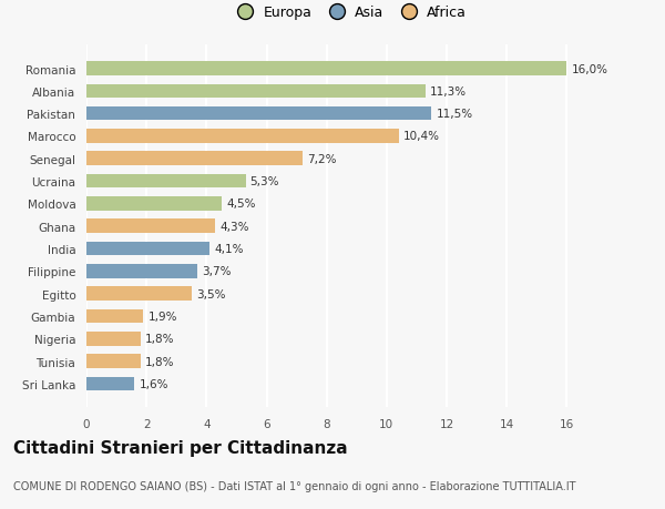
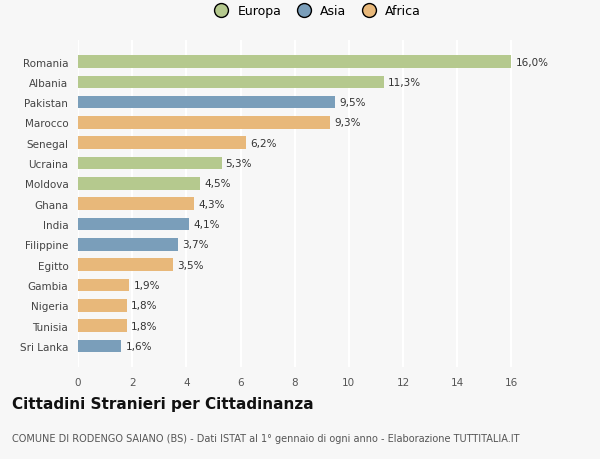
Pakistan: 11,5% -> 9,5%
Marocco: 10,4% -> 9,3%
Senegal: 7,2% -> 6,2%
